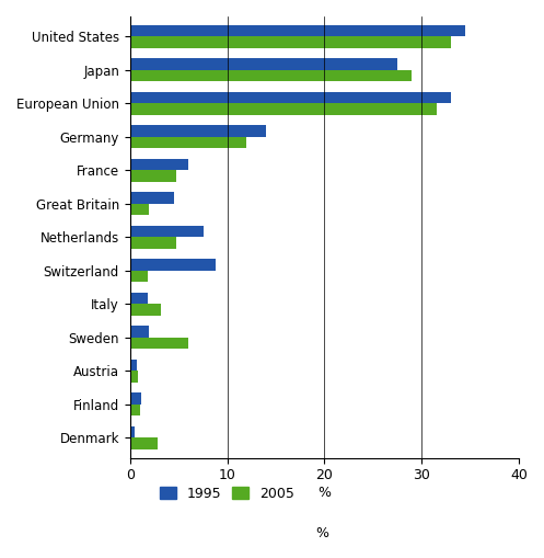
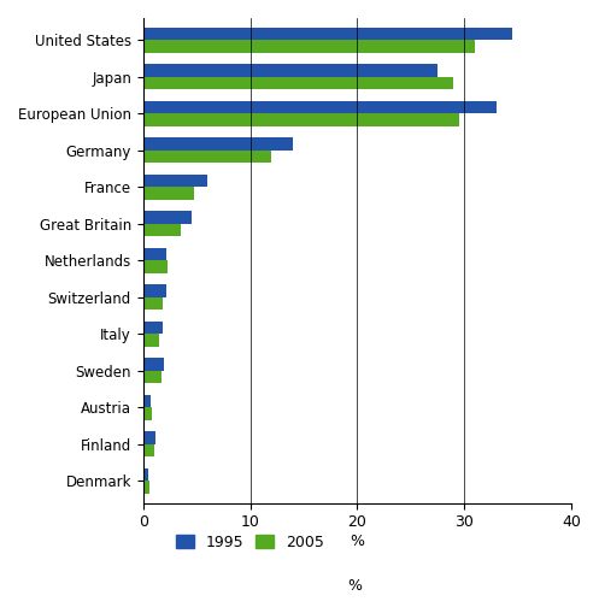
2005/United States: 33.0 -> 31.0
2005/European Union: 31.6 -> 29.5
2005/Great Britain: 2.0 -> 3.5
1995/Netherlands: 7.6 -> 2.2
2005/Netherlands: 4.8 -> 2.3
1995/Switzerland: 8.8 -> 2.2
2005/Italy: 3.2 -> 1.5
2005/Sweden: 6.0 -> 1.7
2005/Denmark: 2.8 -> 0.6
